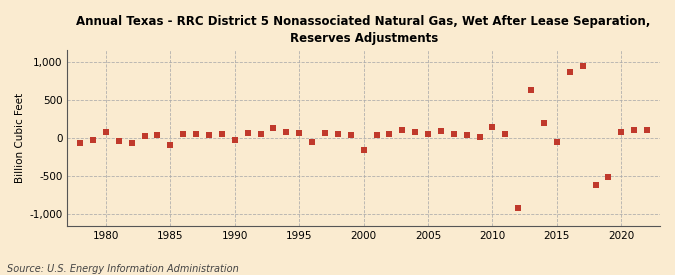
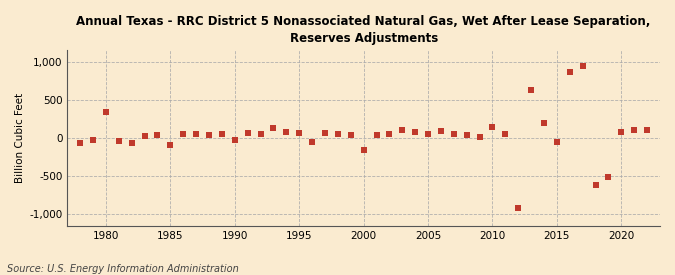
1980: 80 -> 340
